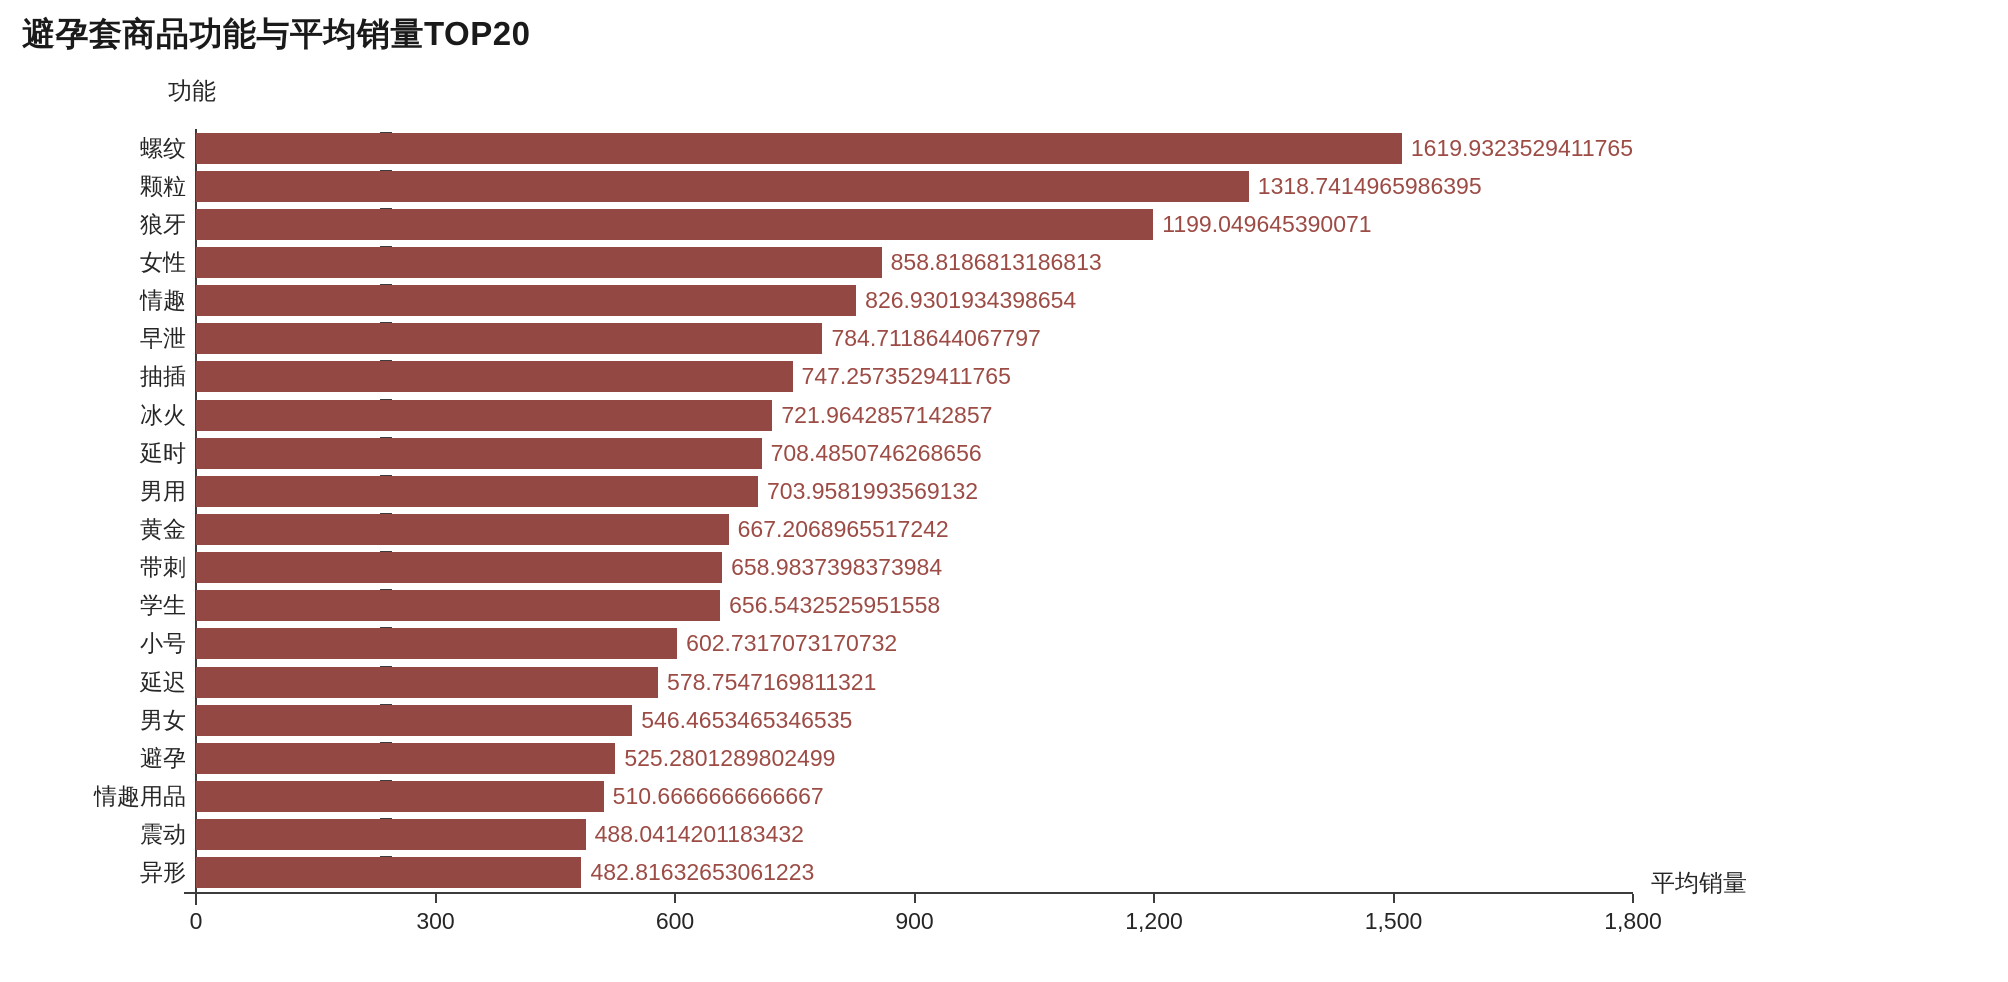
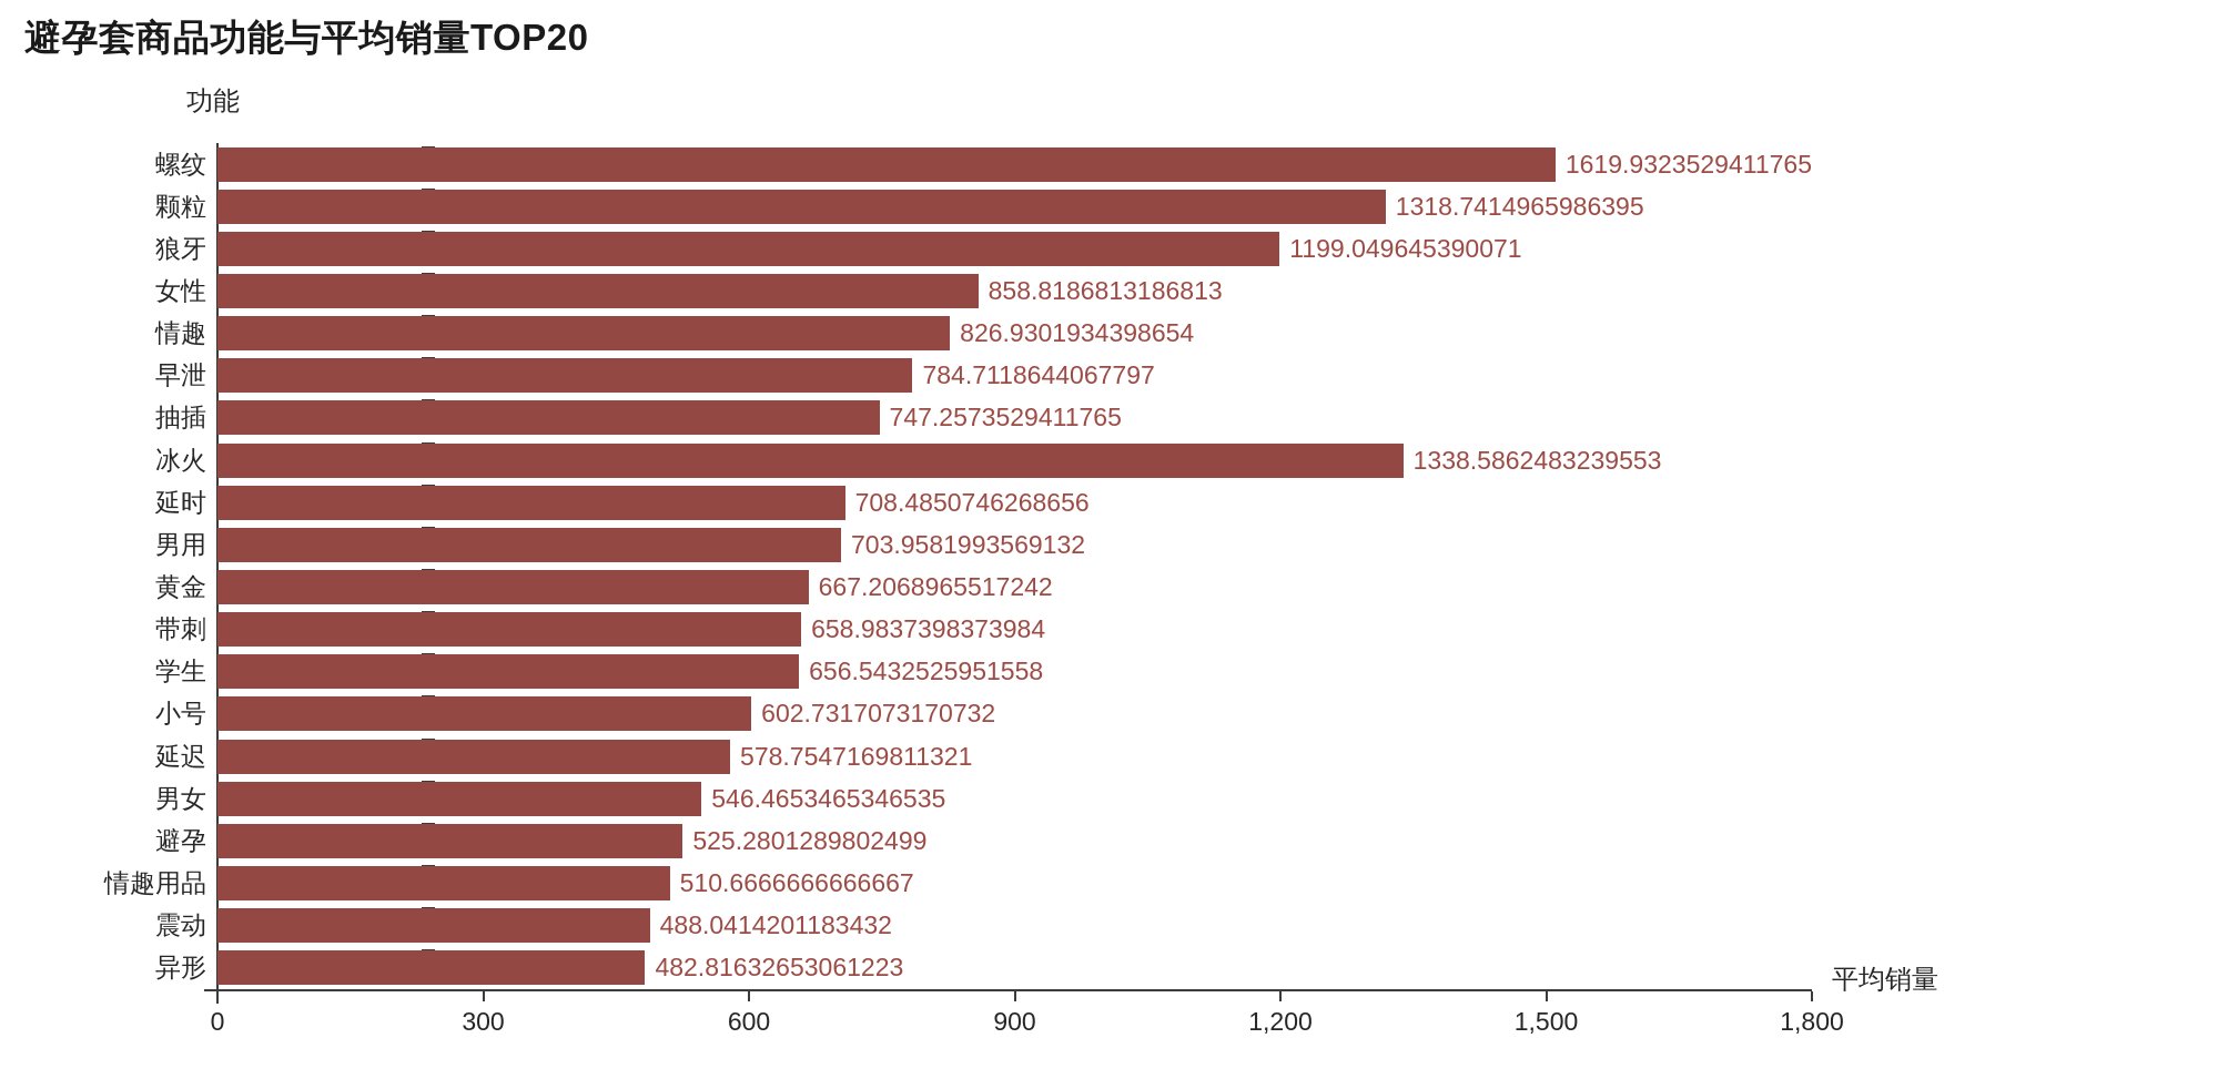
冰火: 721.9642857142857 -> 1338.5862483239553
